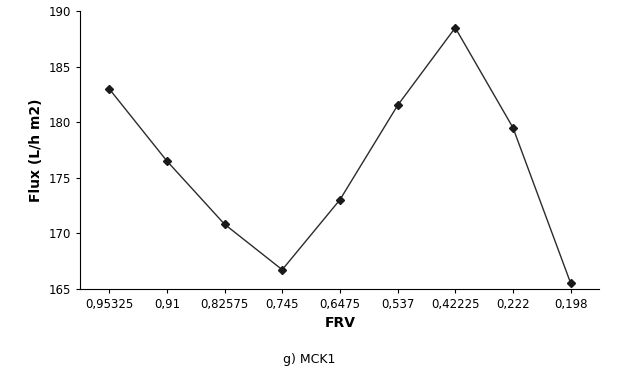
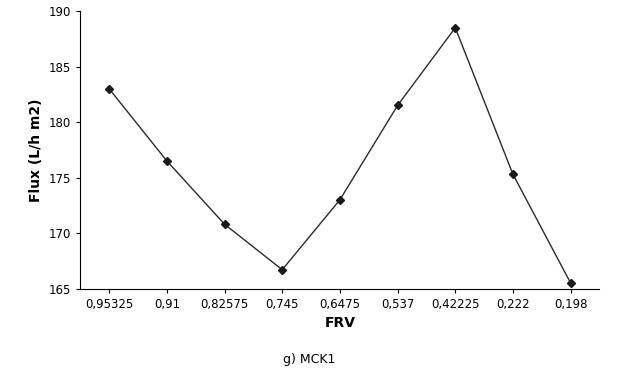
0,222: 179.5 -> 175.3
